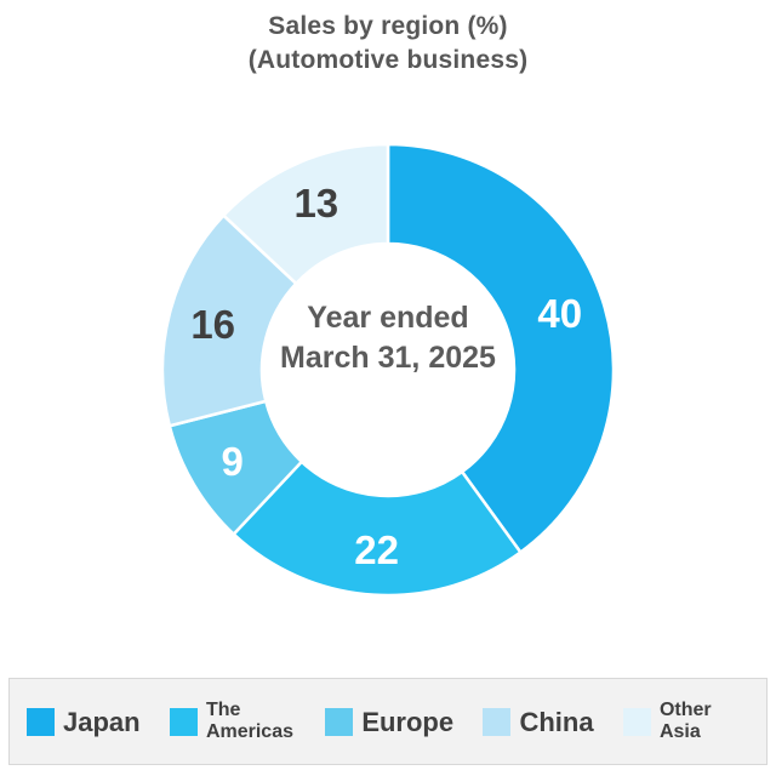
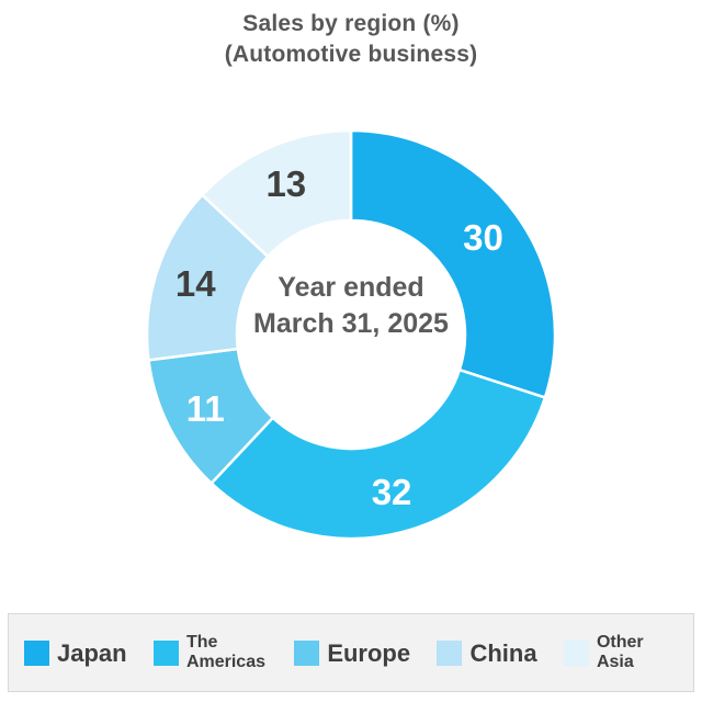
Japan: 40 -> 30
The Americas: 22 -> 32
Europe: 9 -> 11
China: 16 -> 14
